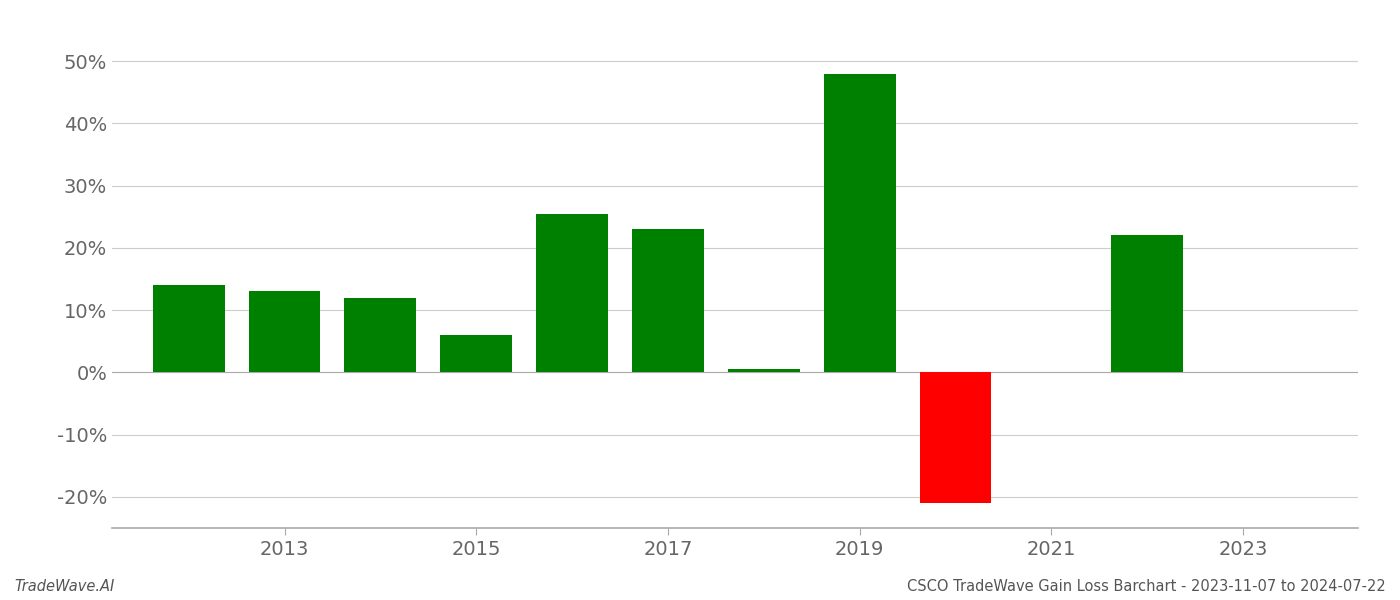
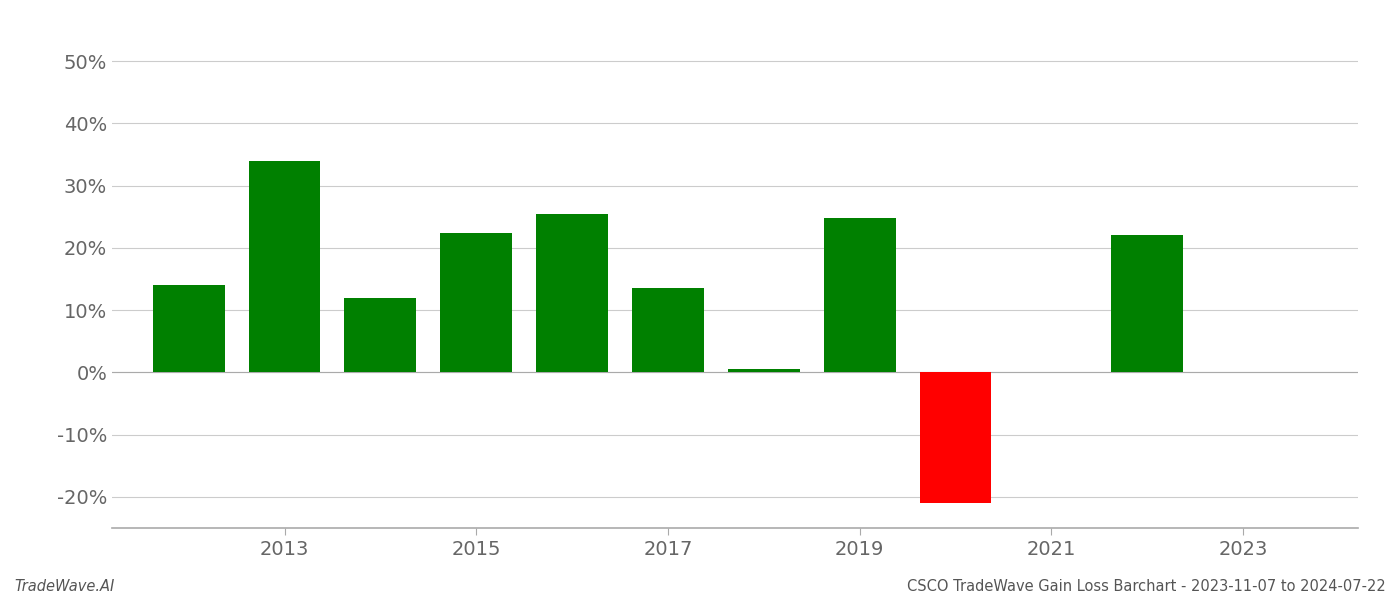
2013: 13.0% -> 34.0%
2015: 6.0% -> 22.4%
2017: 23.0% -> 13.6%
2019: 48.0% -> 24.8%
